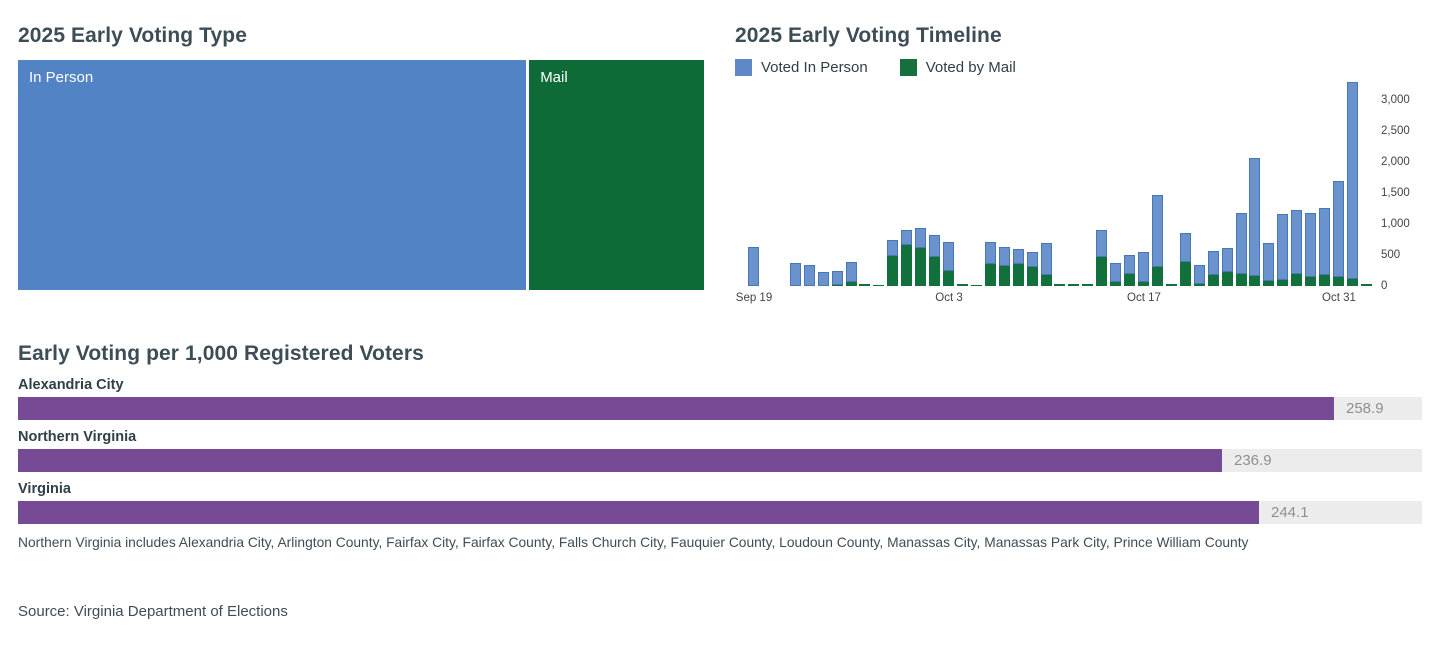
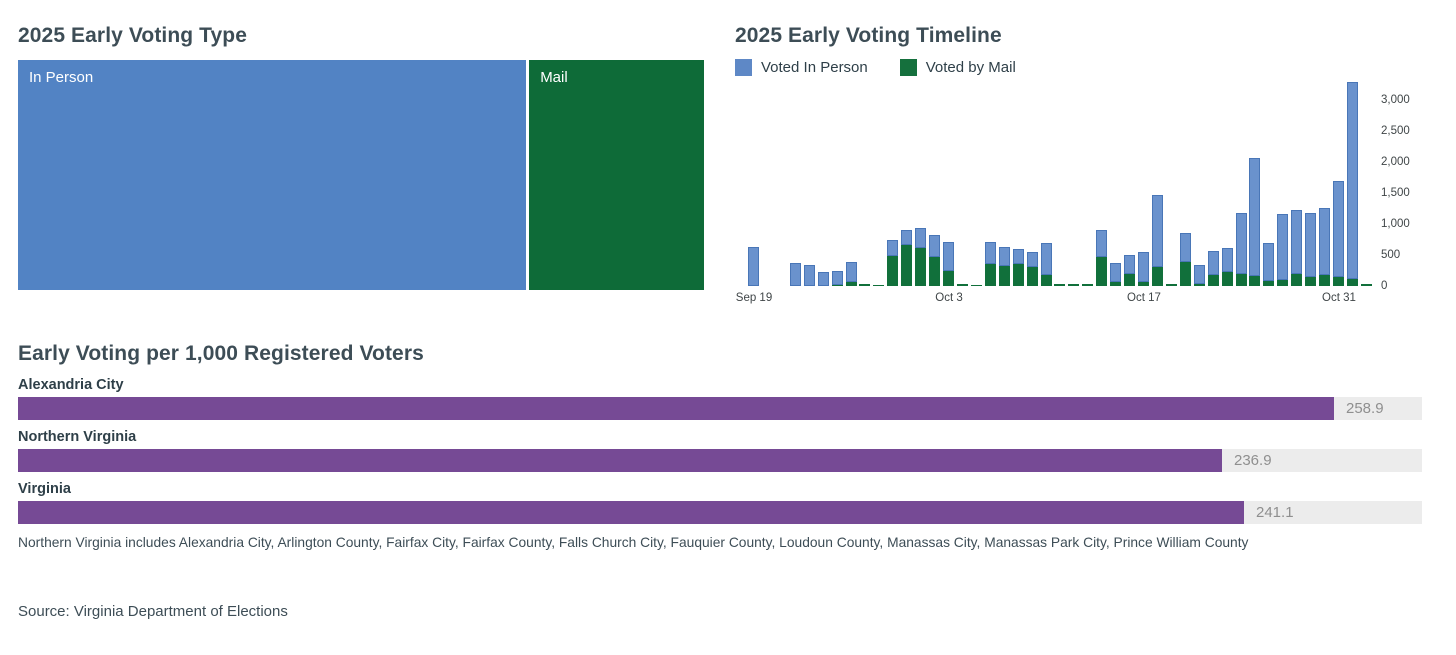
Early Voting per 1,000 Registered Voters/Virginia: 244.1 -> 241.1
